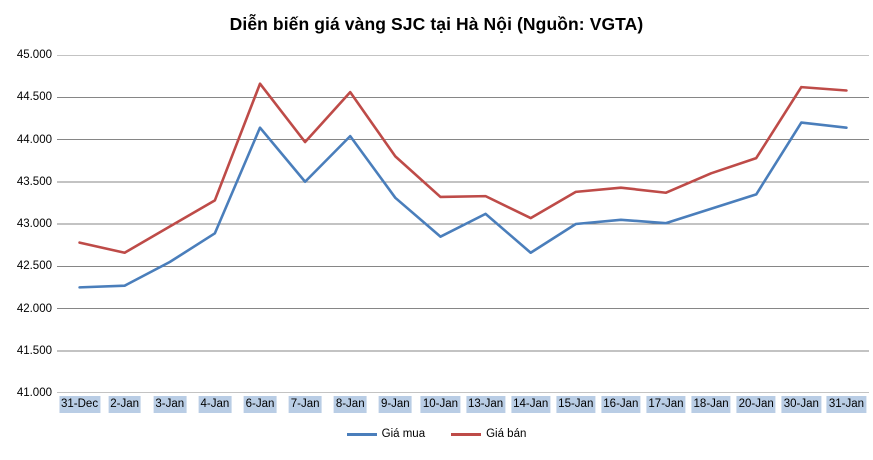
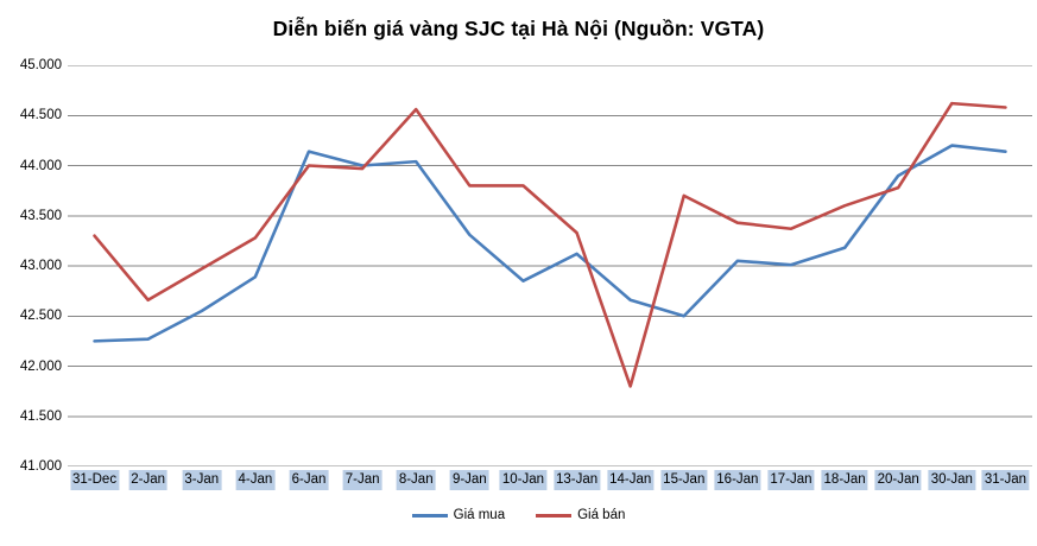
Giá bán/31-Dec: 42.8 -> 43.3
Giá bán/6-Jan: 44.7 -> 44.0
Giá mua/7-Jan: 43.5 -> 44.0
Giá bán/10-Jan: 43.3 -> 43.8
Giá bán/14-Jan: 43.1 -> 41.8
Giá mua/15-Jan: 43.0 -> 42.5
Giá bán/15-Jan: 43.4 -> 43.7
Giá mua/20-Jan: 43.4 -> 43.9
